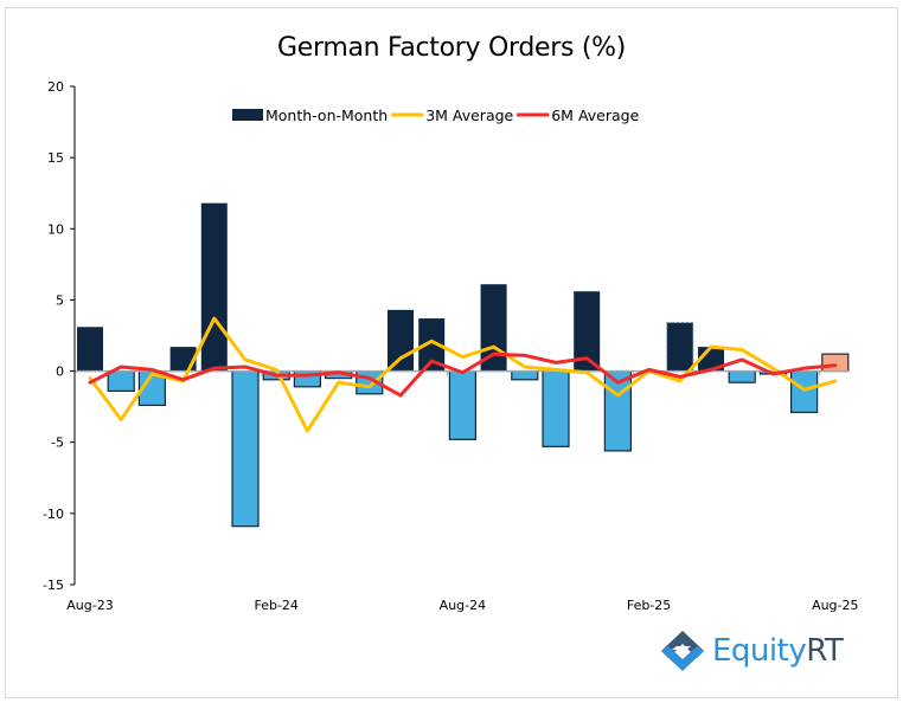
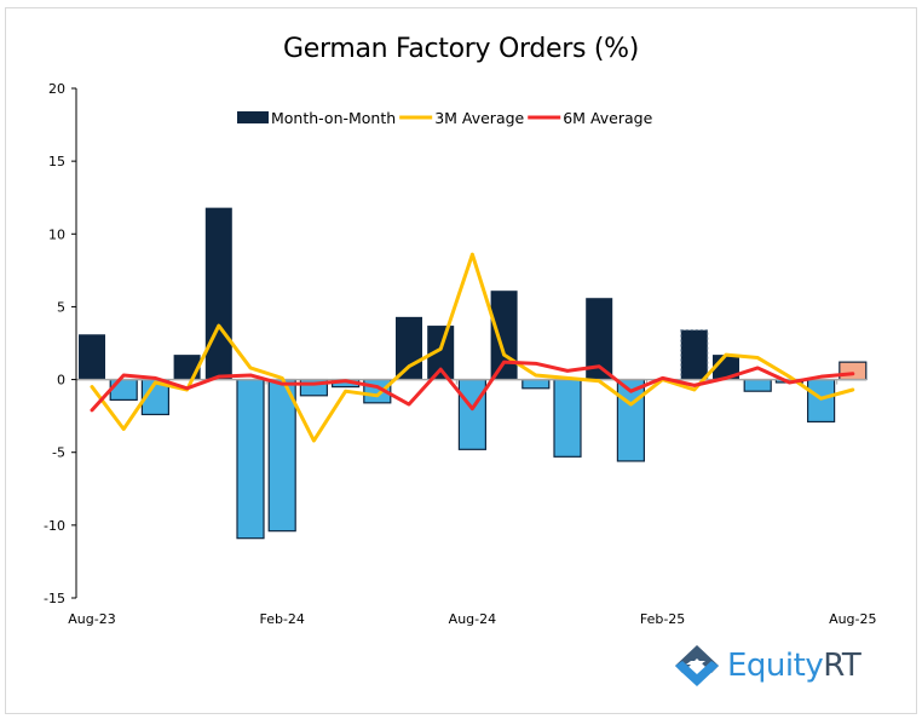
6M Average/Aug-23: -0.8 -> -2.1
Month-on-Month/Feb-24: -0.6 -> -10.4
3M Average/Aug-24: 1.0 -> 8.6
6M Average/Aug-24: -0.1 -> -2.0
